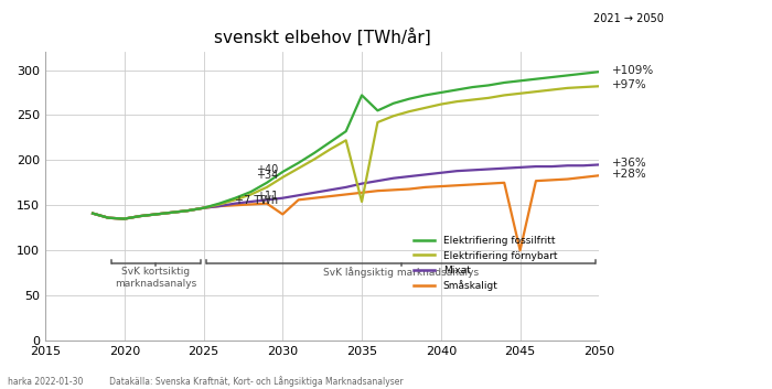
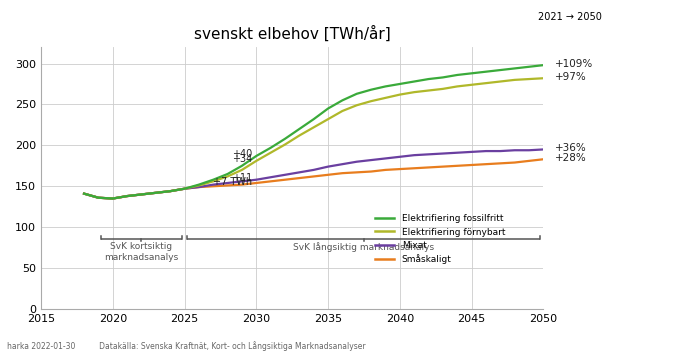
Småskaligt/2030: 140 -> 154
Elektrifiering fossilfritt/2035: 272 -> 245
Elektrifiering förnybart/2035: 154 -> 232
Småskaligt/2045: 100 -> 176
